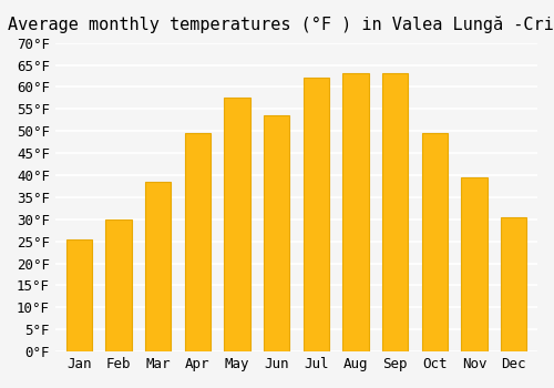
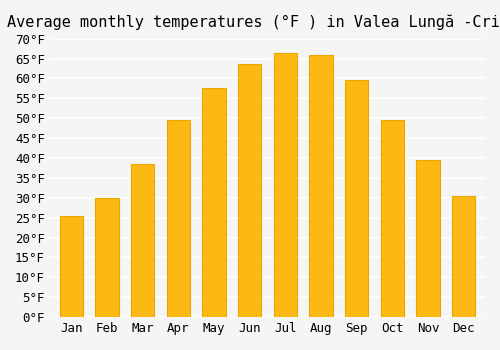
Jun: 53.5°F -> 63.5°F
Jul: 62.0°F -> 66.5°F
Aug: 63.0°F -> 66.0°F
Sep: 63.0°F -> 59.5°F
